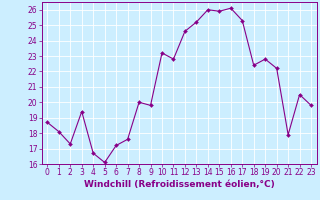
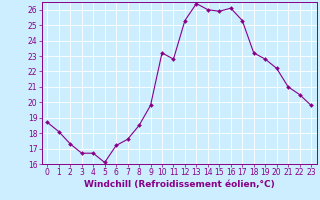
3: 19.4 -> 16.7
8: 20.0 -> 18.5
12: 24.6 -> 25.3
13: 25.2 -> 26.4
18: 22.4 -> 23.2
21: 17.9 -> 21.0
